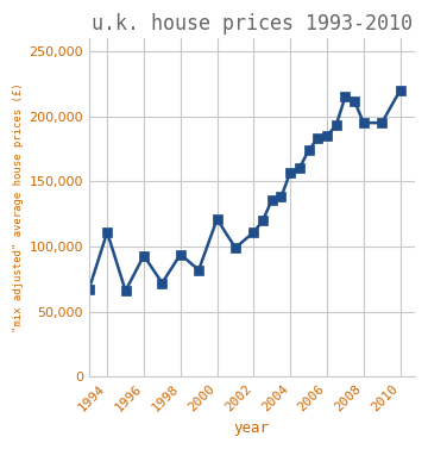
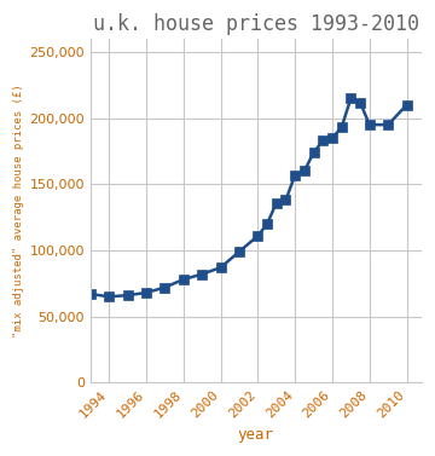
1994: 111,000 -> 65,000
1996: 93,000 -> 68,000
1998: 94,000 -> 78,000
2000: 121,000 -> 87,000
2010: 220,000 -> 210,000
